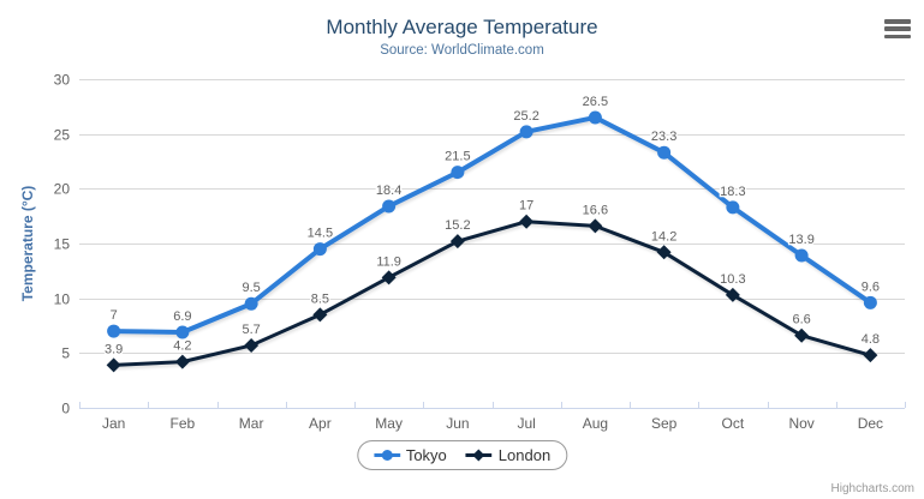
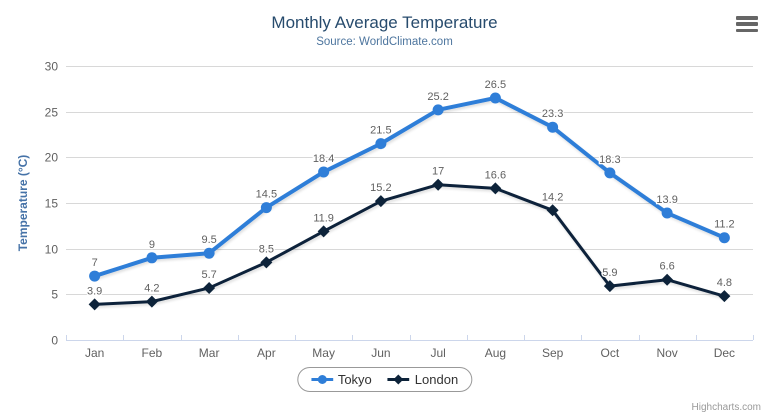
Tokyo/Feb: 6.9 -> 9
London/Oct: 10.3 -> 5.9
Tokyo/Dec: 9.6 -> 11.2
